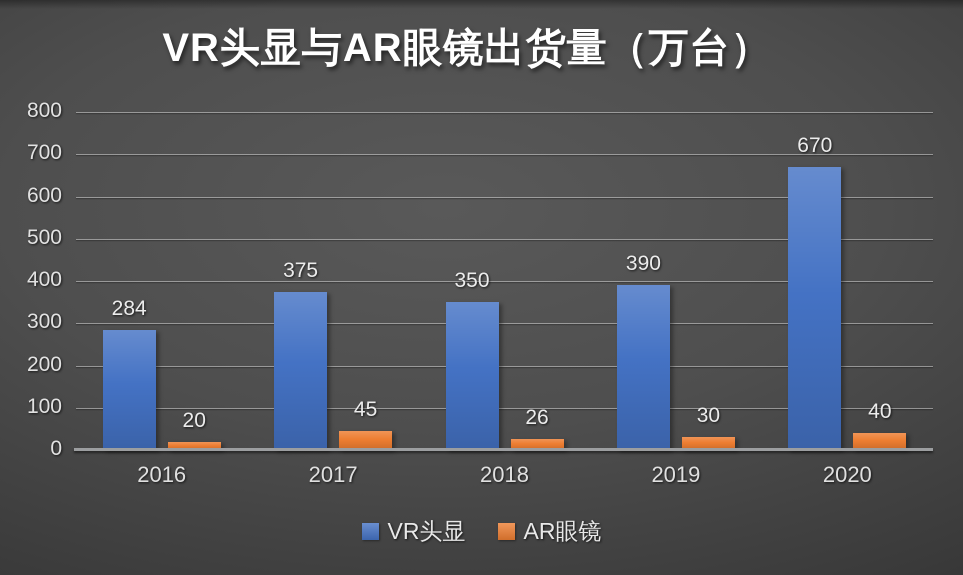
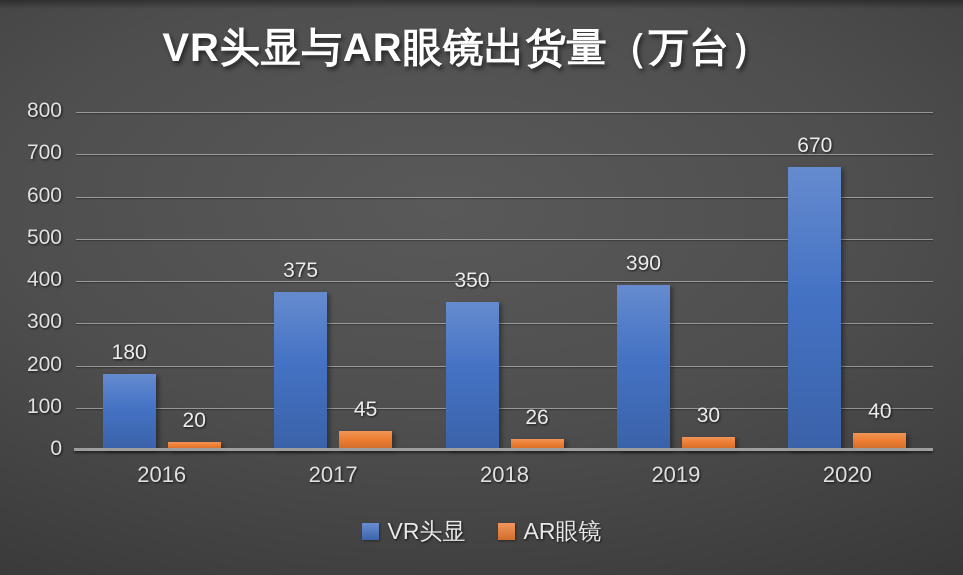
VR头显/2016: 284 -> 180
